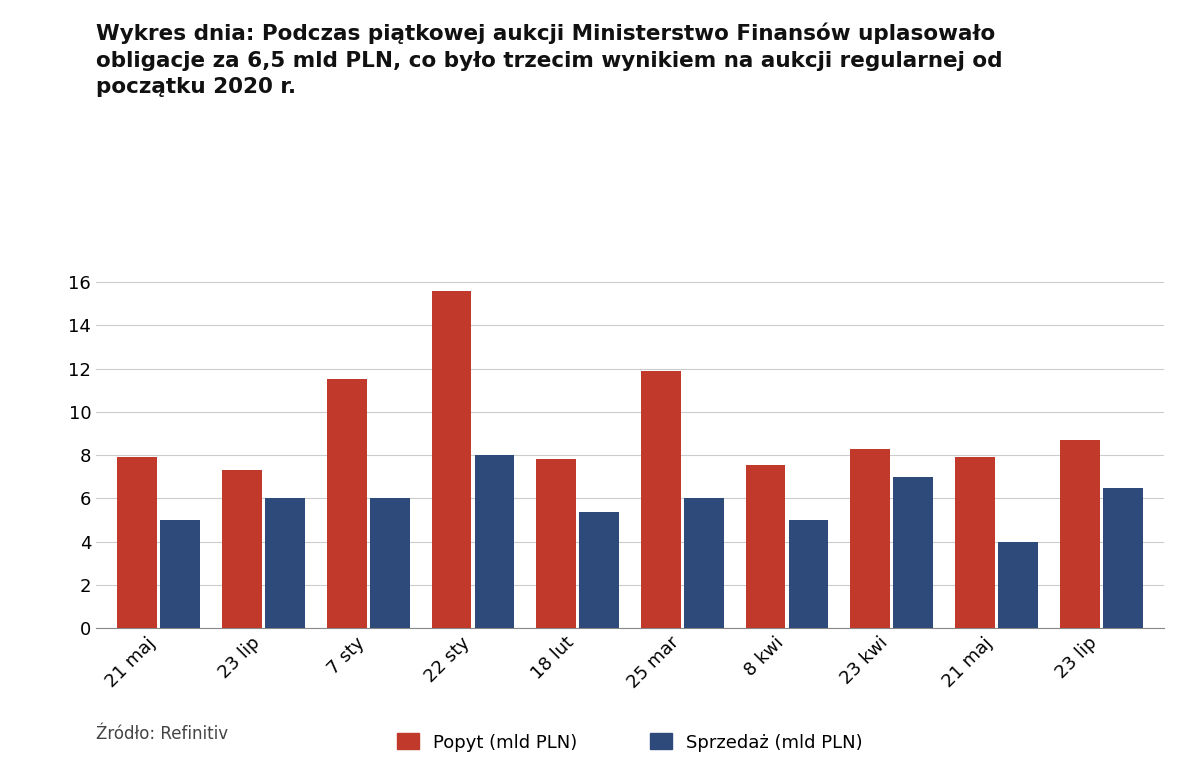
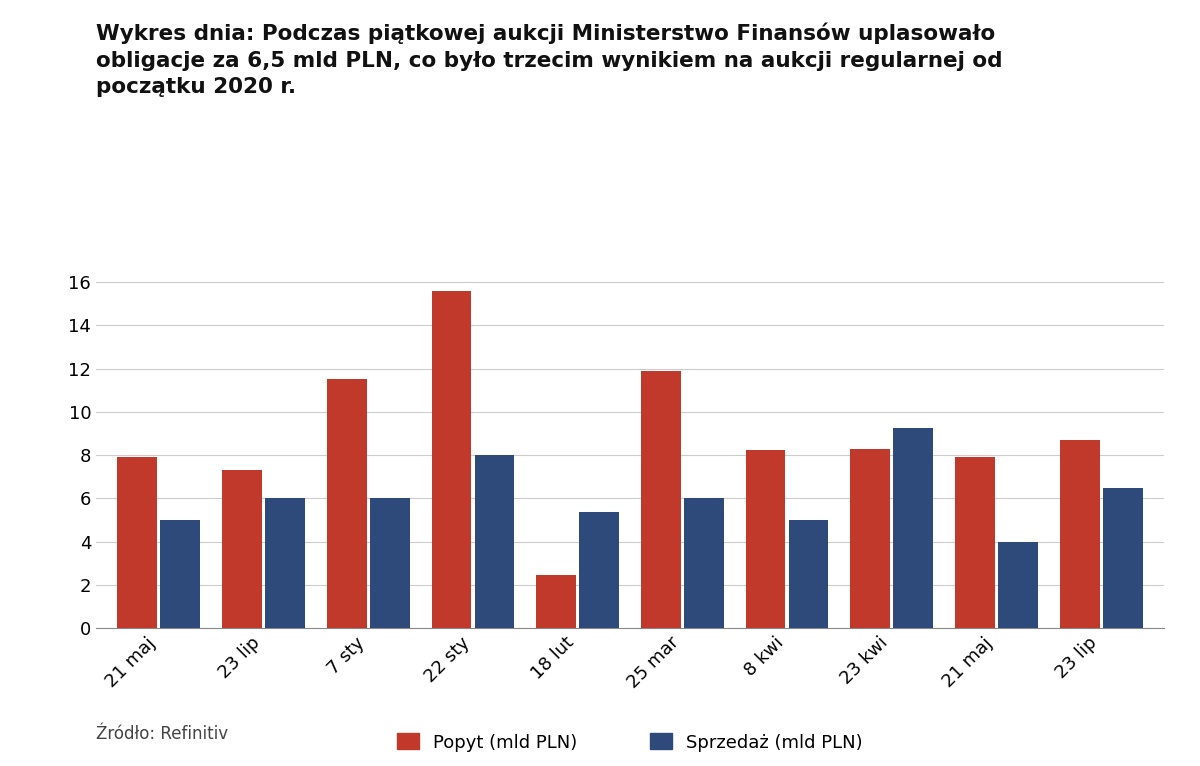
Popyt (mld PLN)/18 lut: 7.80 -> 2.45
Popyt (mld PLN)/8 kwi: 7.55 -> 8.25
Sprzedaż (mld PLN)/23 kwi: 7.00 -> 9.25
